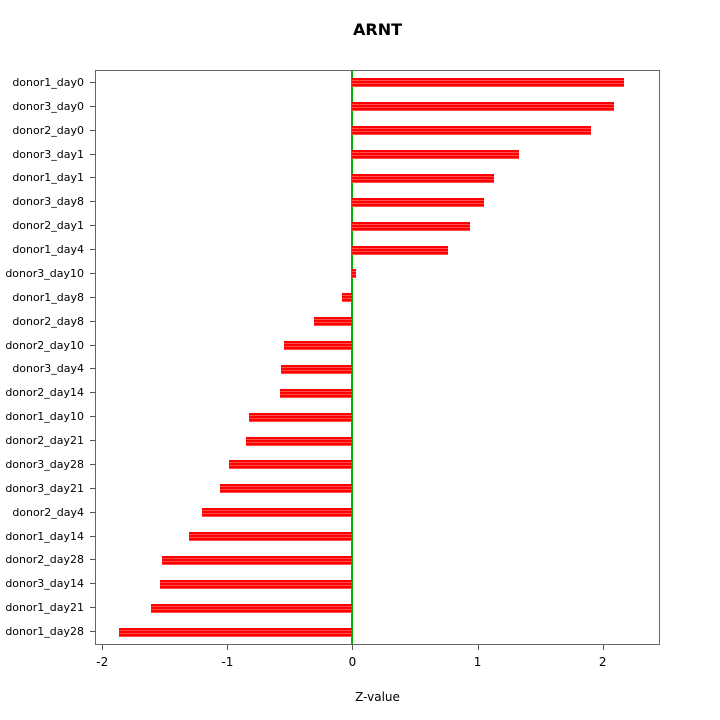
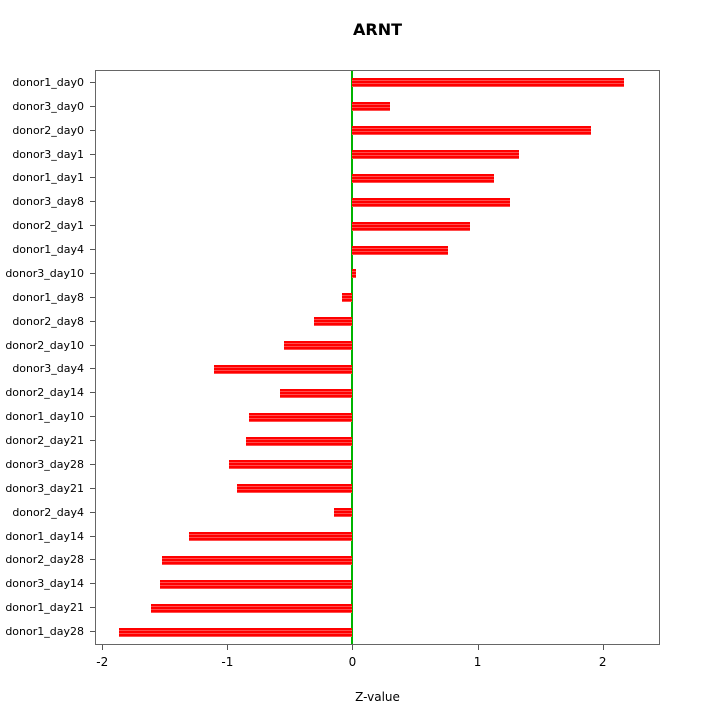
donor3_day0: 2.09 -> 0.30
donor3_day8: 1.05 -> 1.26
donor3_day4: -0.57 -> -1.11
donor3_day21: -1.06 -> -0.92
donor2_day4: -1.20 -> -0.15
